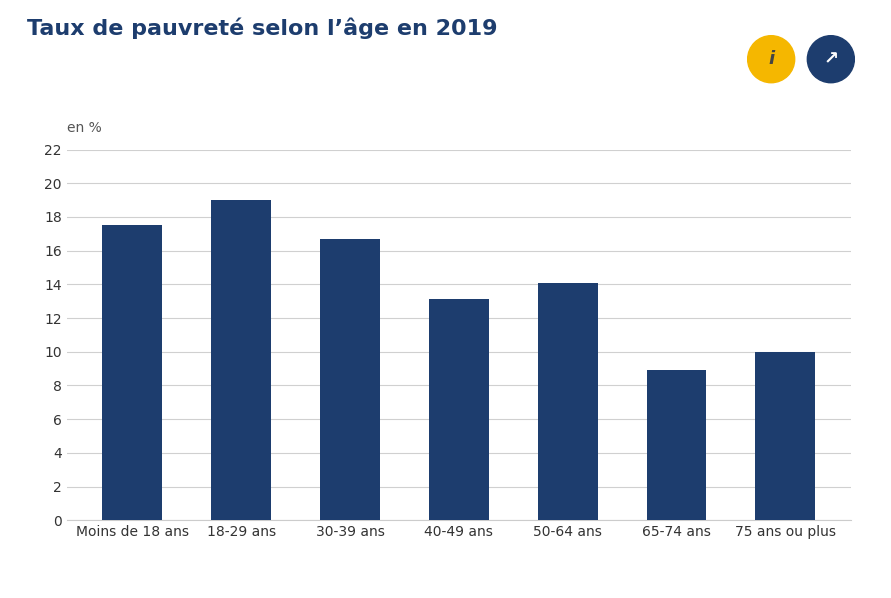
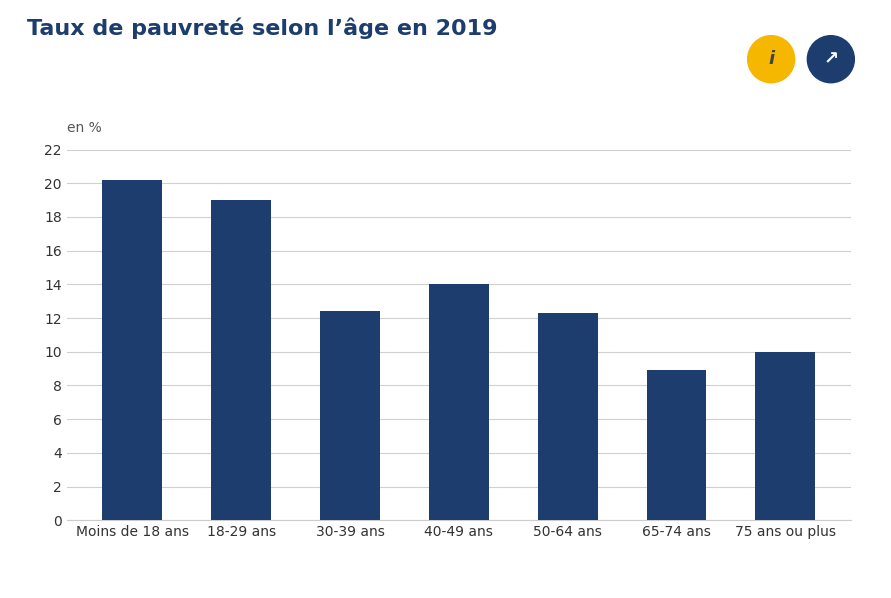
Moins de 18 ans: 17.5 -> 20.2
30-39 ans: 16.7 -> 12.4
40-49 ans: 13.1 -> 14.0
50-64 ans: 14.1 -> 12.3
